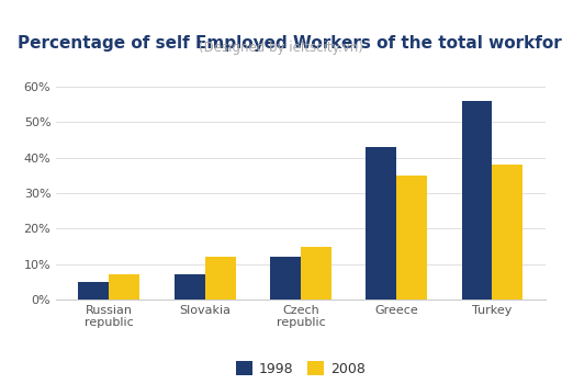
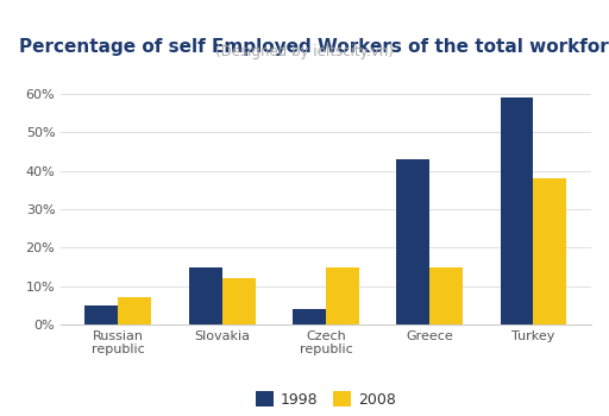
1998/Slovakia: 7% -> 15%
1998/Czech republic: 12% -> 4%
2008/Greece: 35% -> 15%
1998/Turkey: 56% -> 59%
